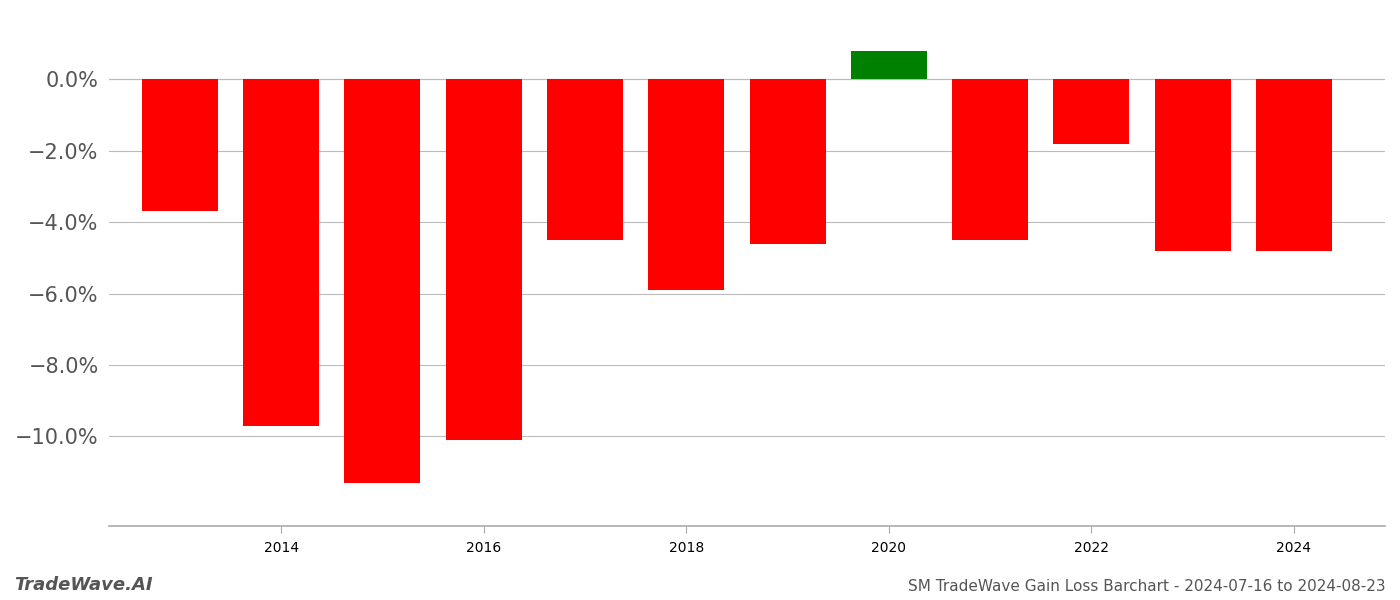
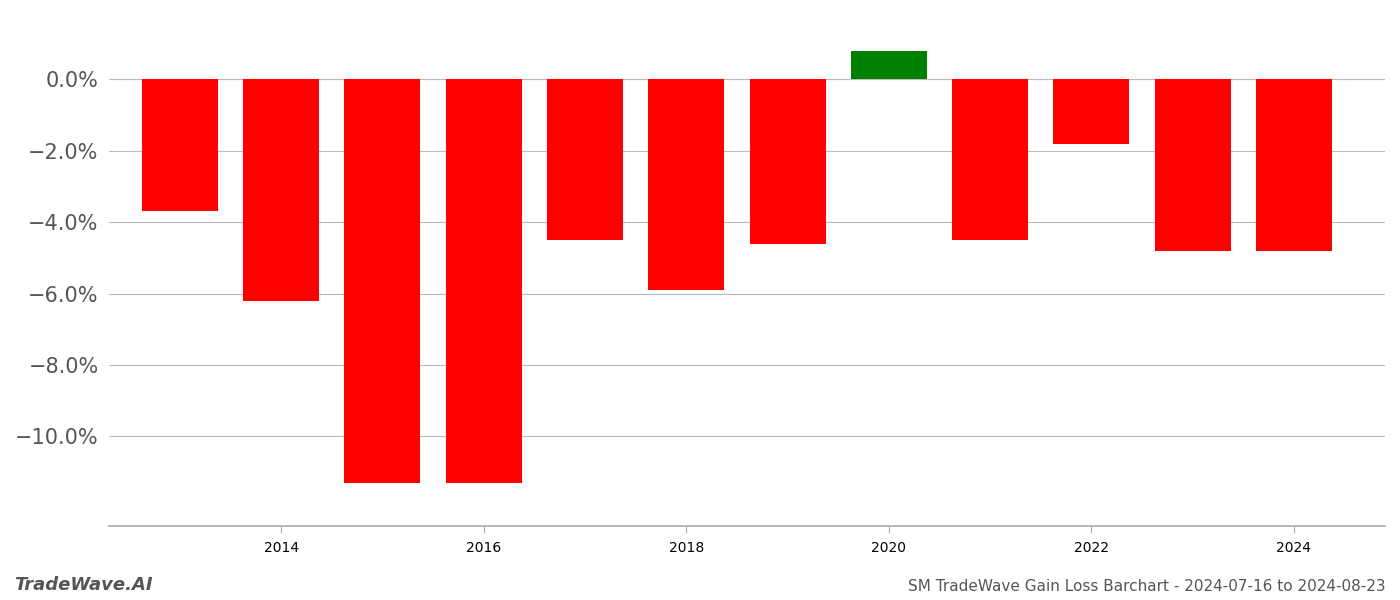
2014: -9.7% -> -6.2%
2016: -10.1% -> -11.3%
